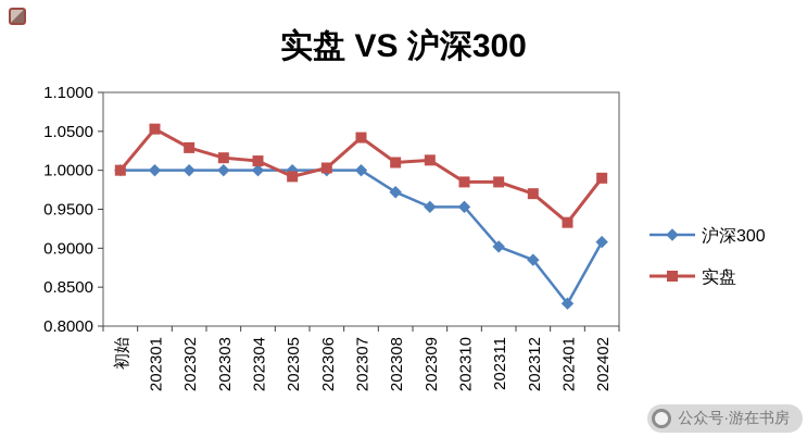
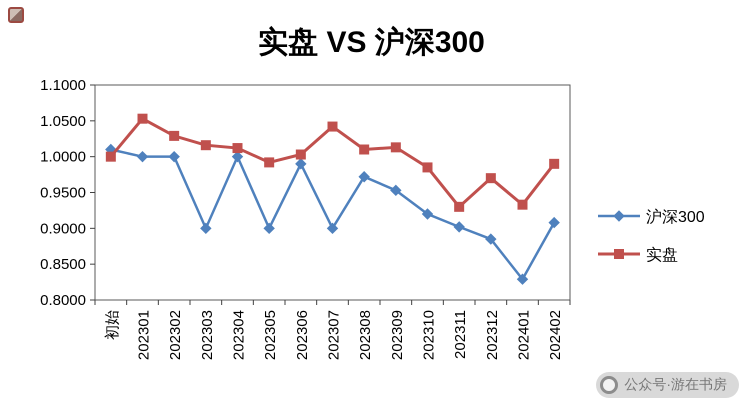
沪深300/初始: 1.00 -> 1.01
沪深300/202303: 1.00 -> 0.90
沪深300/202305: 1.00 -> 0.90
沪深300/202306: 1.00 -> 0.99
沪深300/202307: 1.00 -> 0.90
沪深300/202310: 0.95 -> 0.92
实盘/202311: 0.98 -> 0.93
